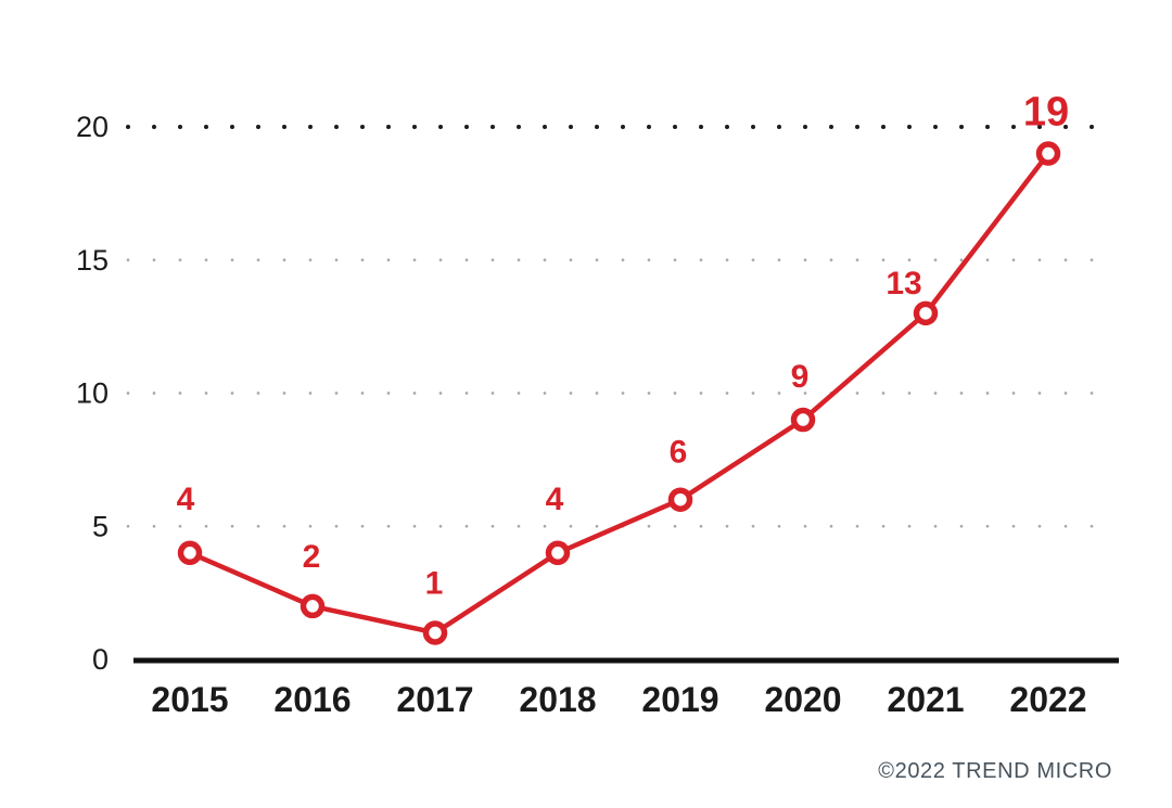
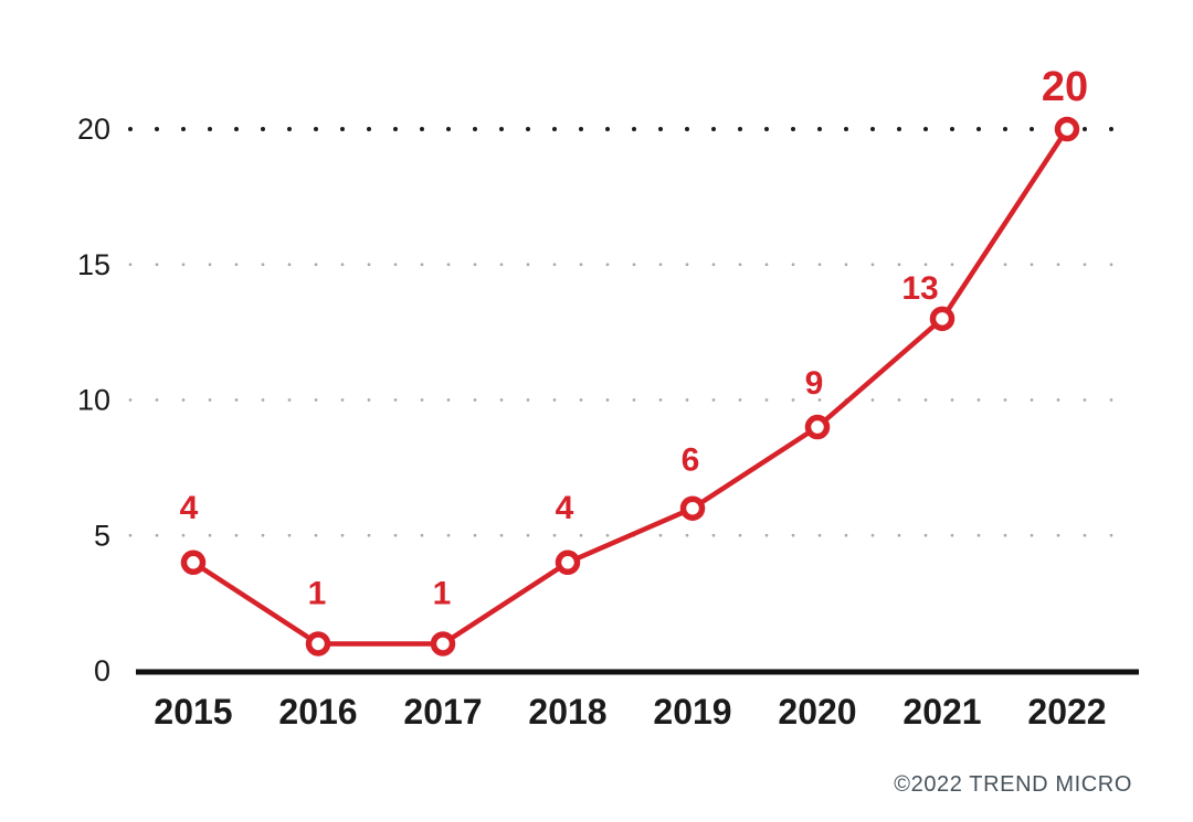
2016: 2 -> 1
2022: 19 -> 20
